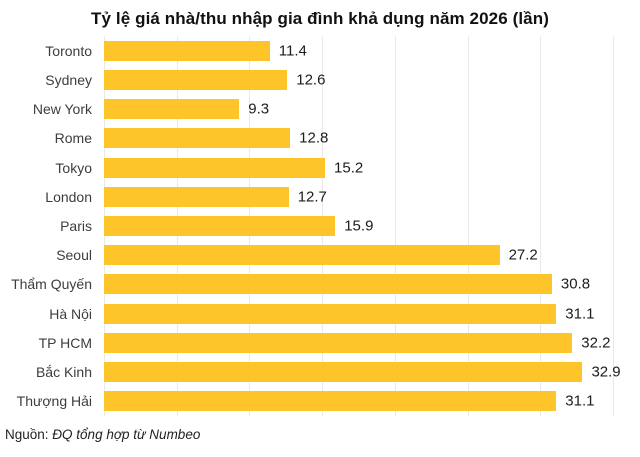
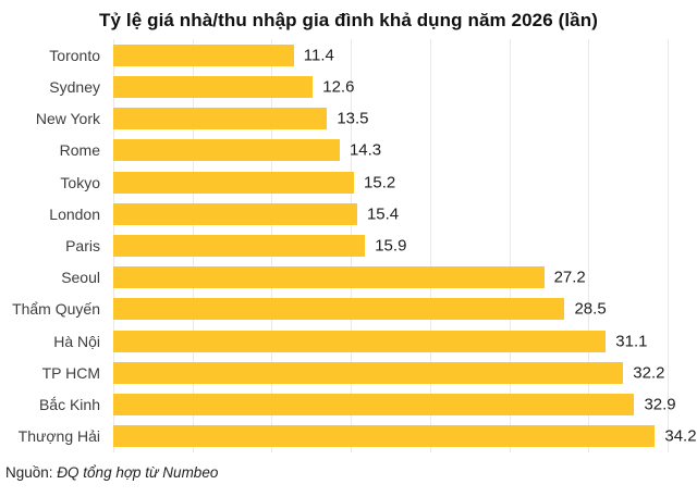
New York: 9.3 -> 13.5
Rome: 12.8 -> 14.3
London: 12.7 -> 15.4
Thẩm Quyến: 30.8 -> 28.5
Thượng Hải: 31.1 -> 34.2
